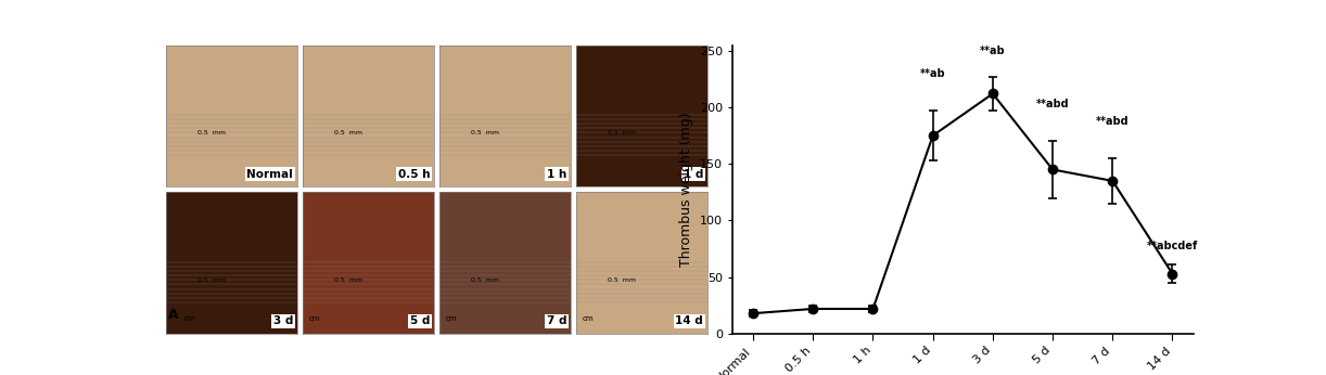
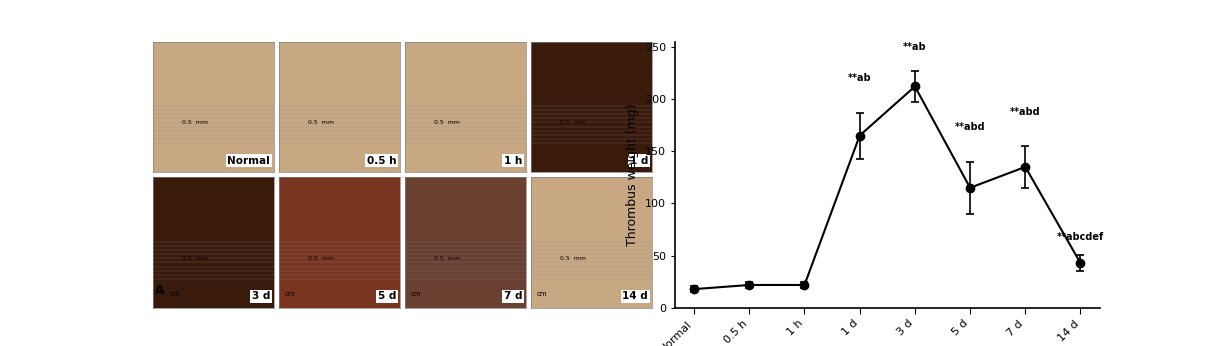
1 d: 175 -> 165
5 d: 145 -> 115
14 d: 53 -> 43
